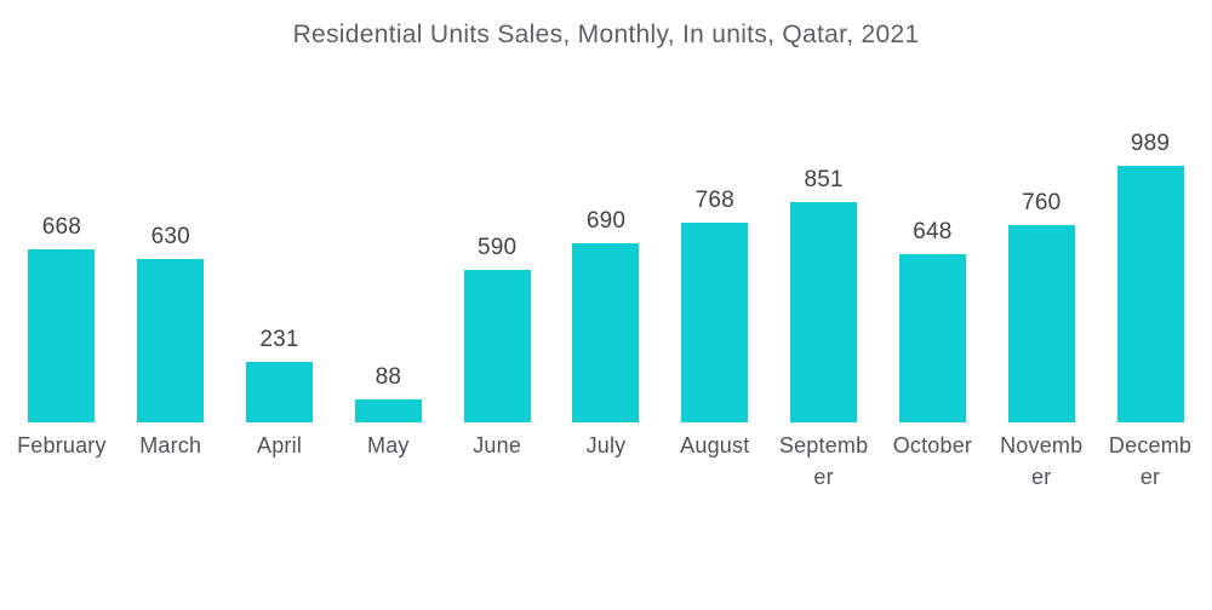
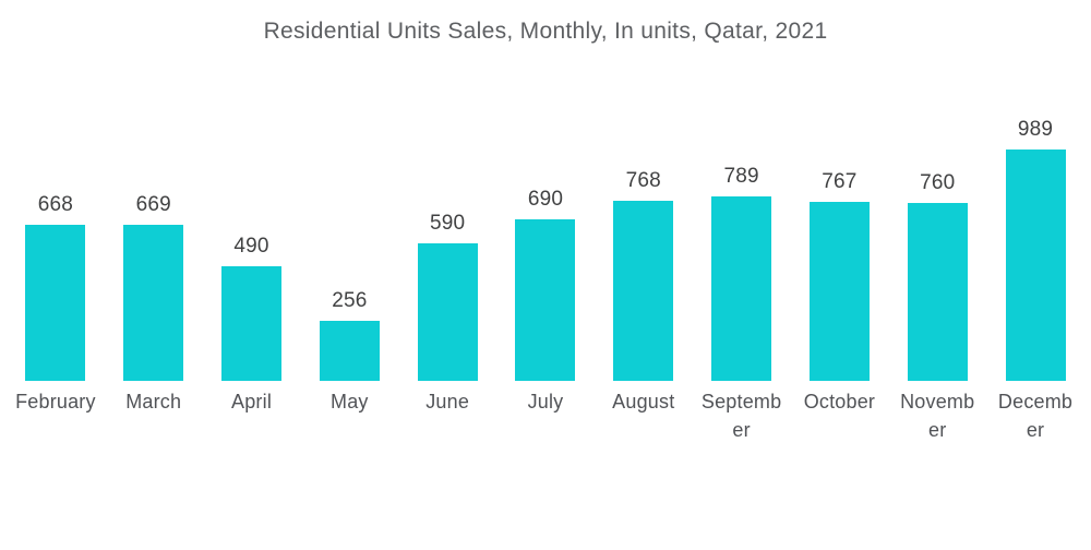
March: 630 -> 669
April: 231 -> 490
May: 88 -> 256
September: 851 -> 789
October: 648 -> 767
